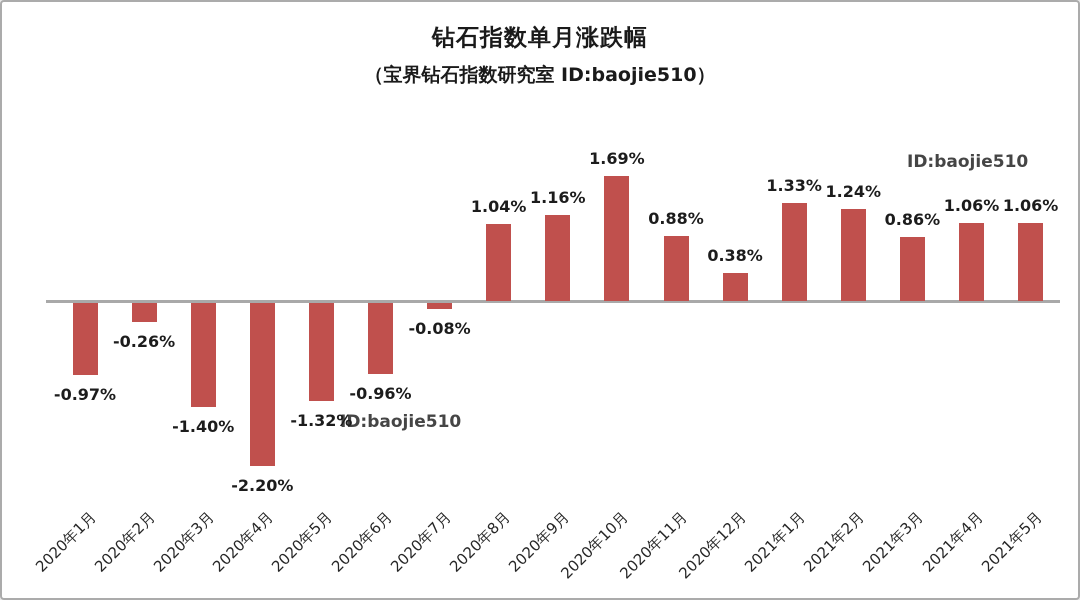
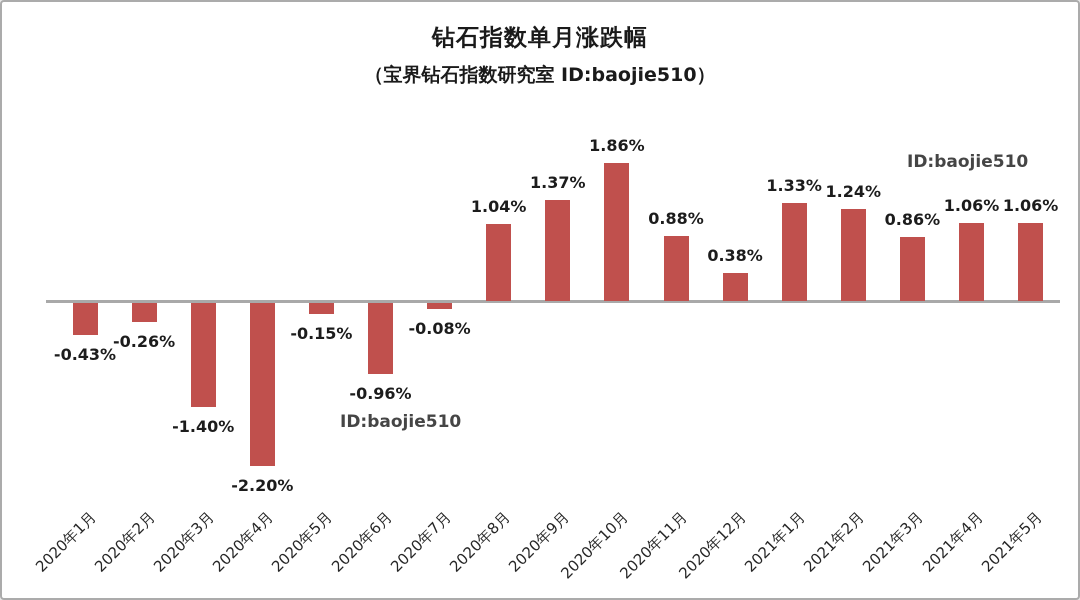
2020年1月: -0.97% -> -0.43%
2020年5月: -1.32% -> -0.15%
2020年9月: 1.16% -> 1.37%
2020年10月: 1.69% -> 1.86%
